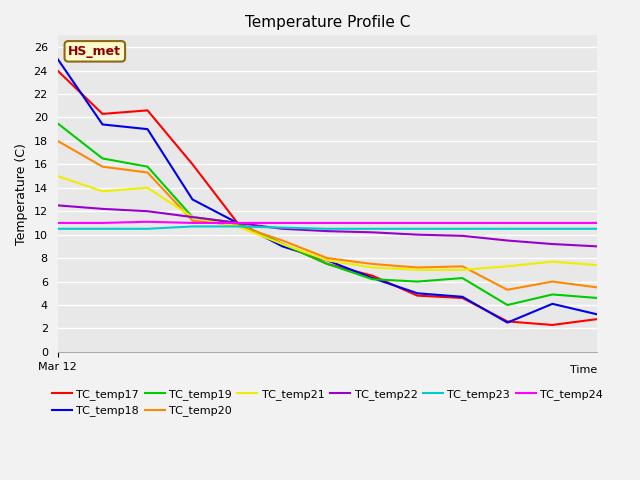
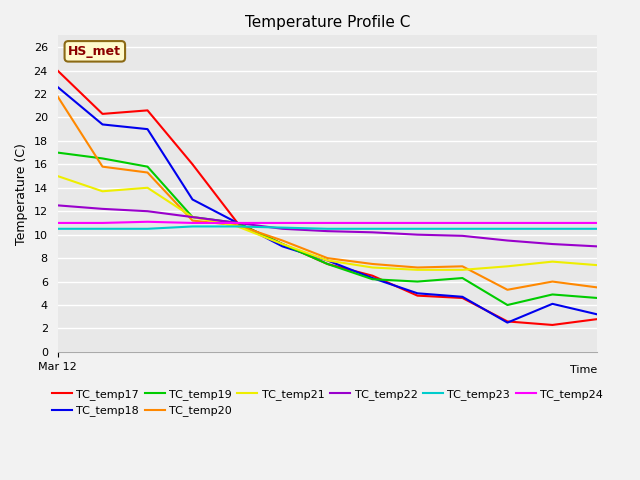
TC_temp18/Mar 12: 25.0 -> 22.6
TC_temp19/Mar 12: 19.5 -> 17.0
TC_temp20/Mar 12: 18.0 -> 21.8
